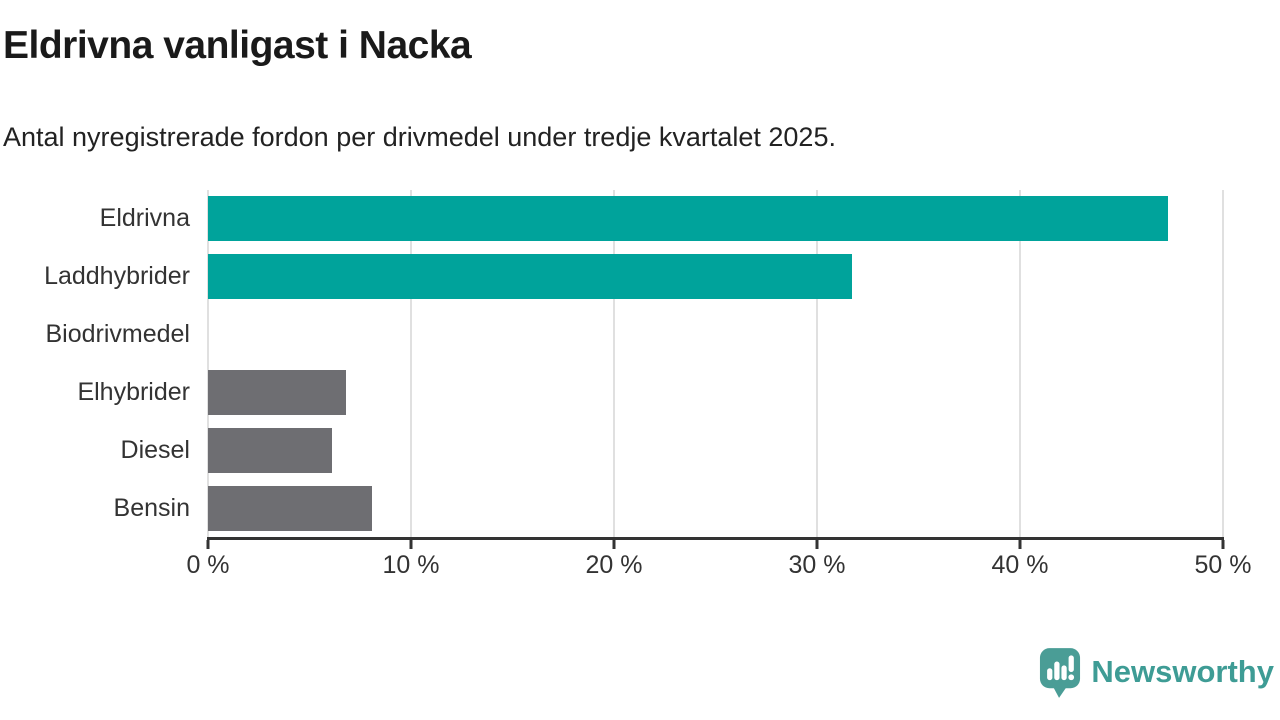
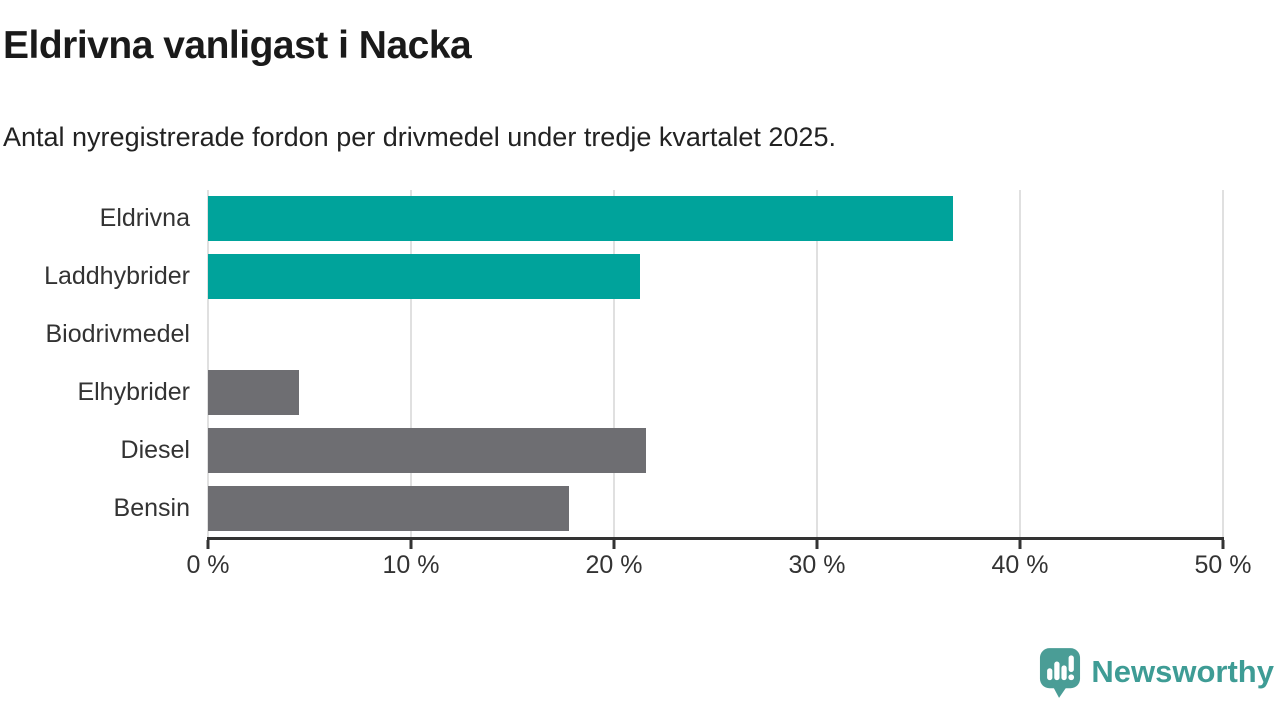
Eldrivna: 47.3% -> 36.7%
Laddhybrider: 31.7% -> 21.3%
Elhybrider: 6.8% -> 4.5%
Diesel: 6.1% -> 21.6%
Bensin: 8.1% -> 17.8%
